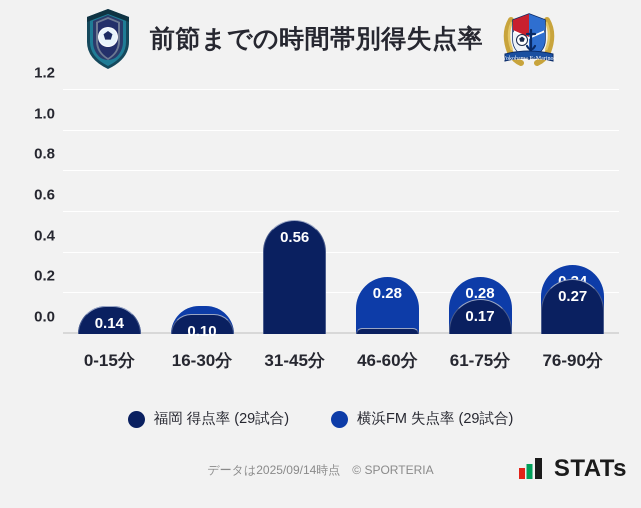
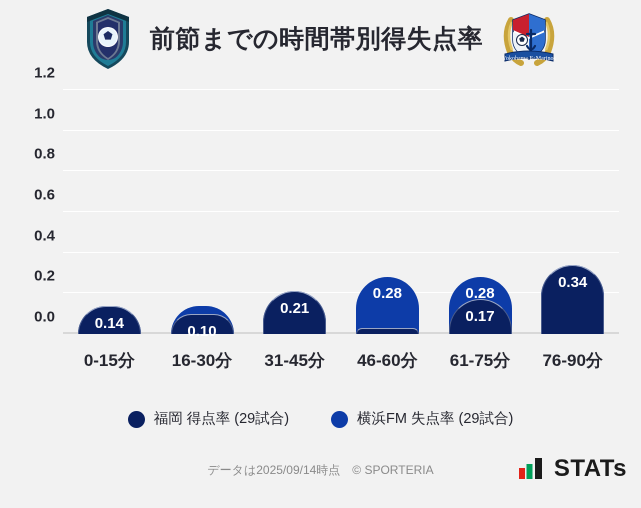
横浜FM 失点率 (29試合)/31-45分: 0.29 -> 0.21
福岡 得点率 (29試合)/31-45分: 0.56 -> 0.21
福岡 得点率 (29試合)/76-90分: 0.27 -> 0.34
